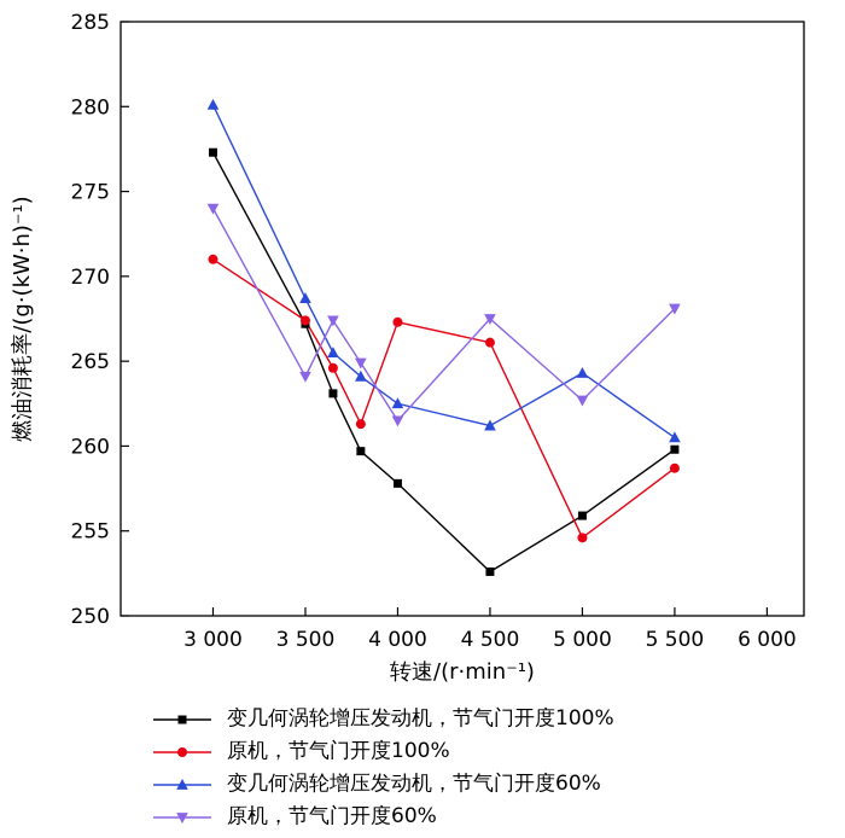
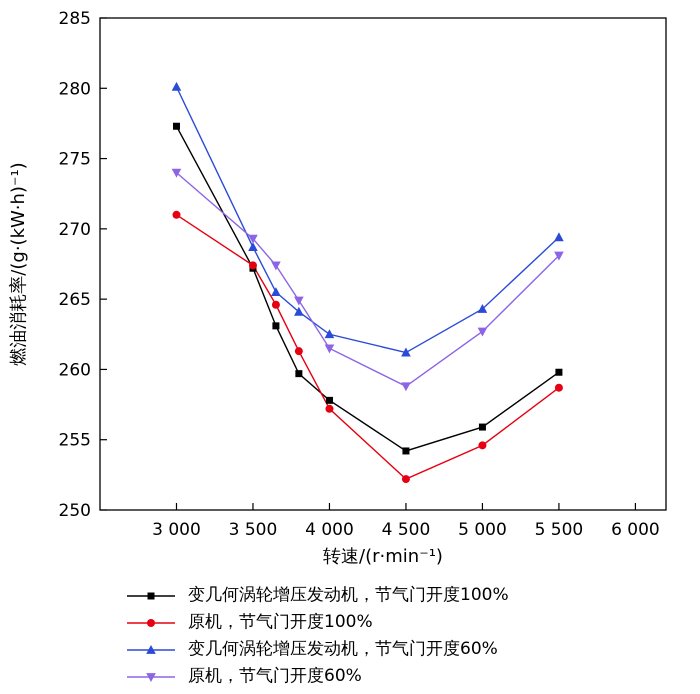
原机，节气门开度60%/3500: 264.1 -> 269.3
原机，节气门开度100%/4000: 267.3 -> 257.2
变几何涡轮增压发动机，节气门开度100%/4500: 252.6 -> 254.2
原机，节气门开度100%/4500: 266.1 -> 252.2
原机，节气门开度60%/4500: 267.5 -> 258.8
变几何涡轮增压发动机，节气门开度60%/5500: 260.5 -> 269.4
